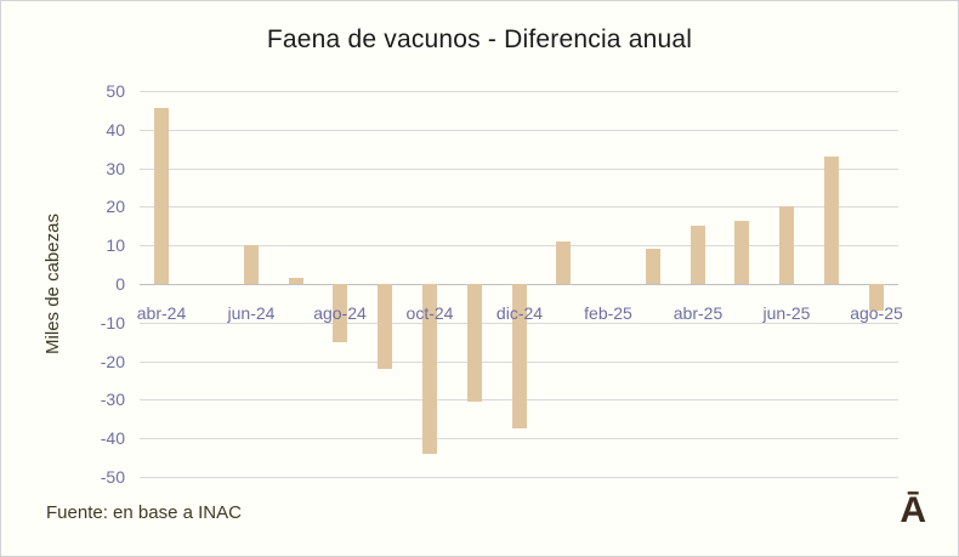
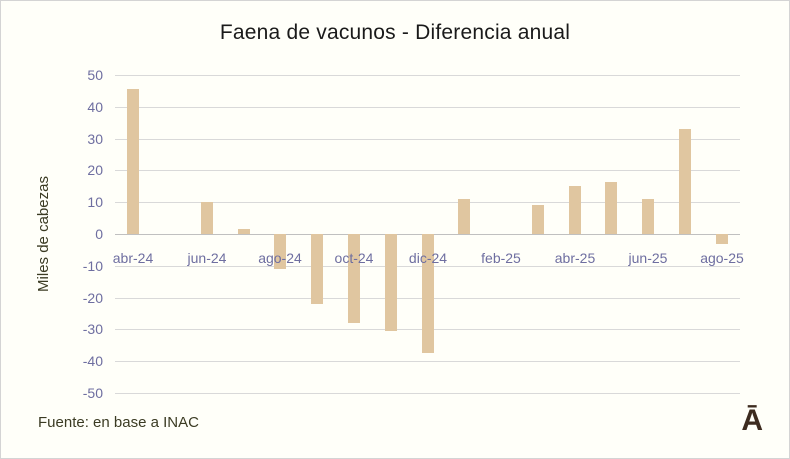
ago-24: -15 -> -11
oct-24: -44 -> -28
jun-25: 20 -> 11
ago-25: -7 -> -3
